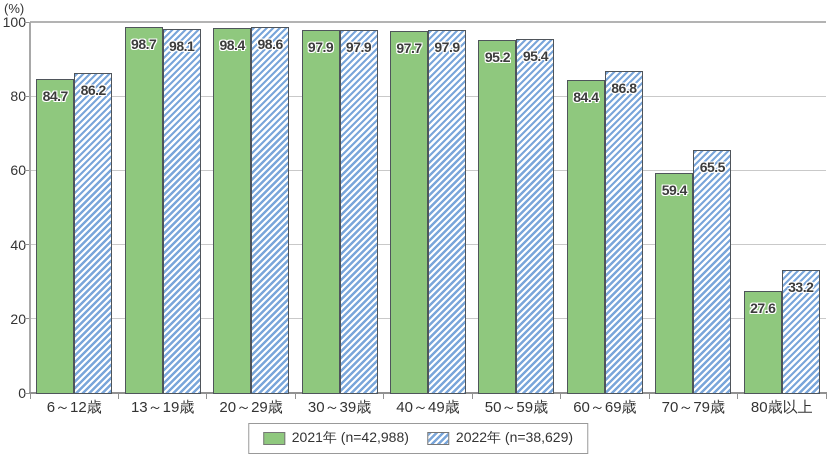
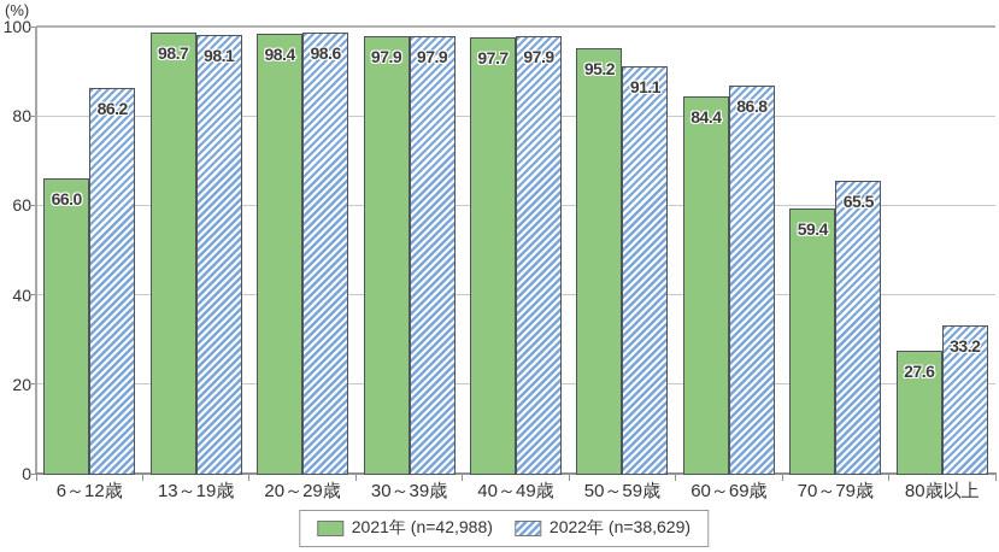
2021年 (n=42,988)/6～12歳: 84.7 -> 66.0
2022年 (n=38,629)/50～59歳: 95.4 -> 91.1
